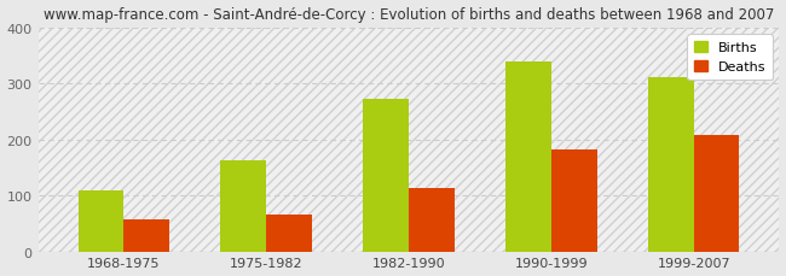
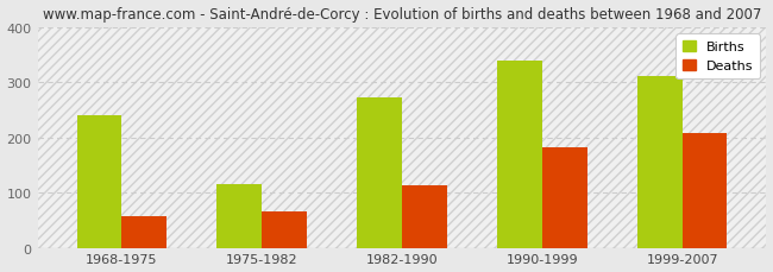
Births/1968-1975: 109 -> 240
Births/1975-1982: 163 -> 115
